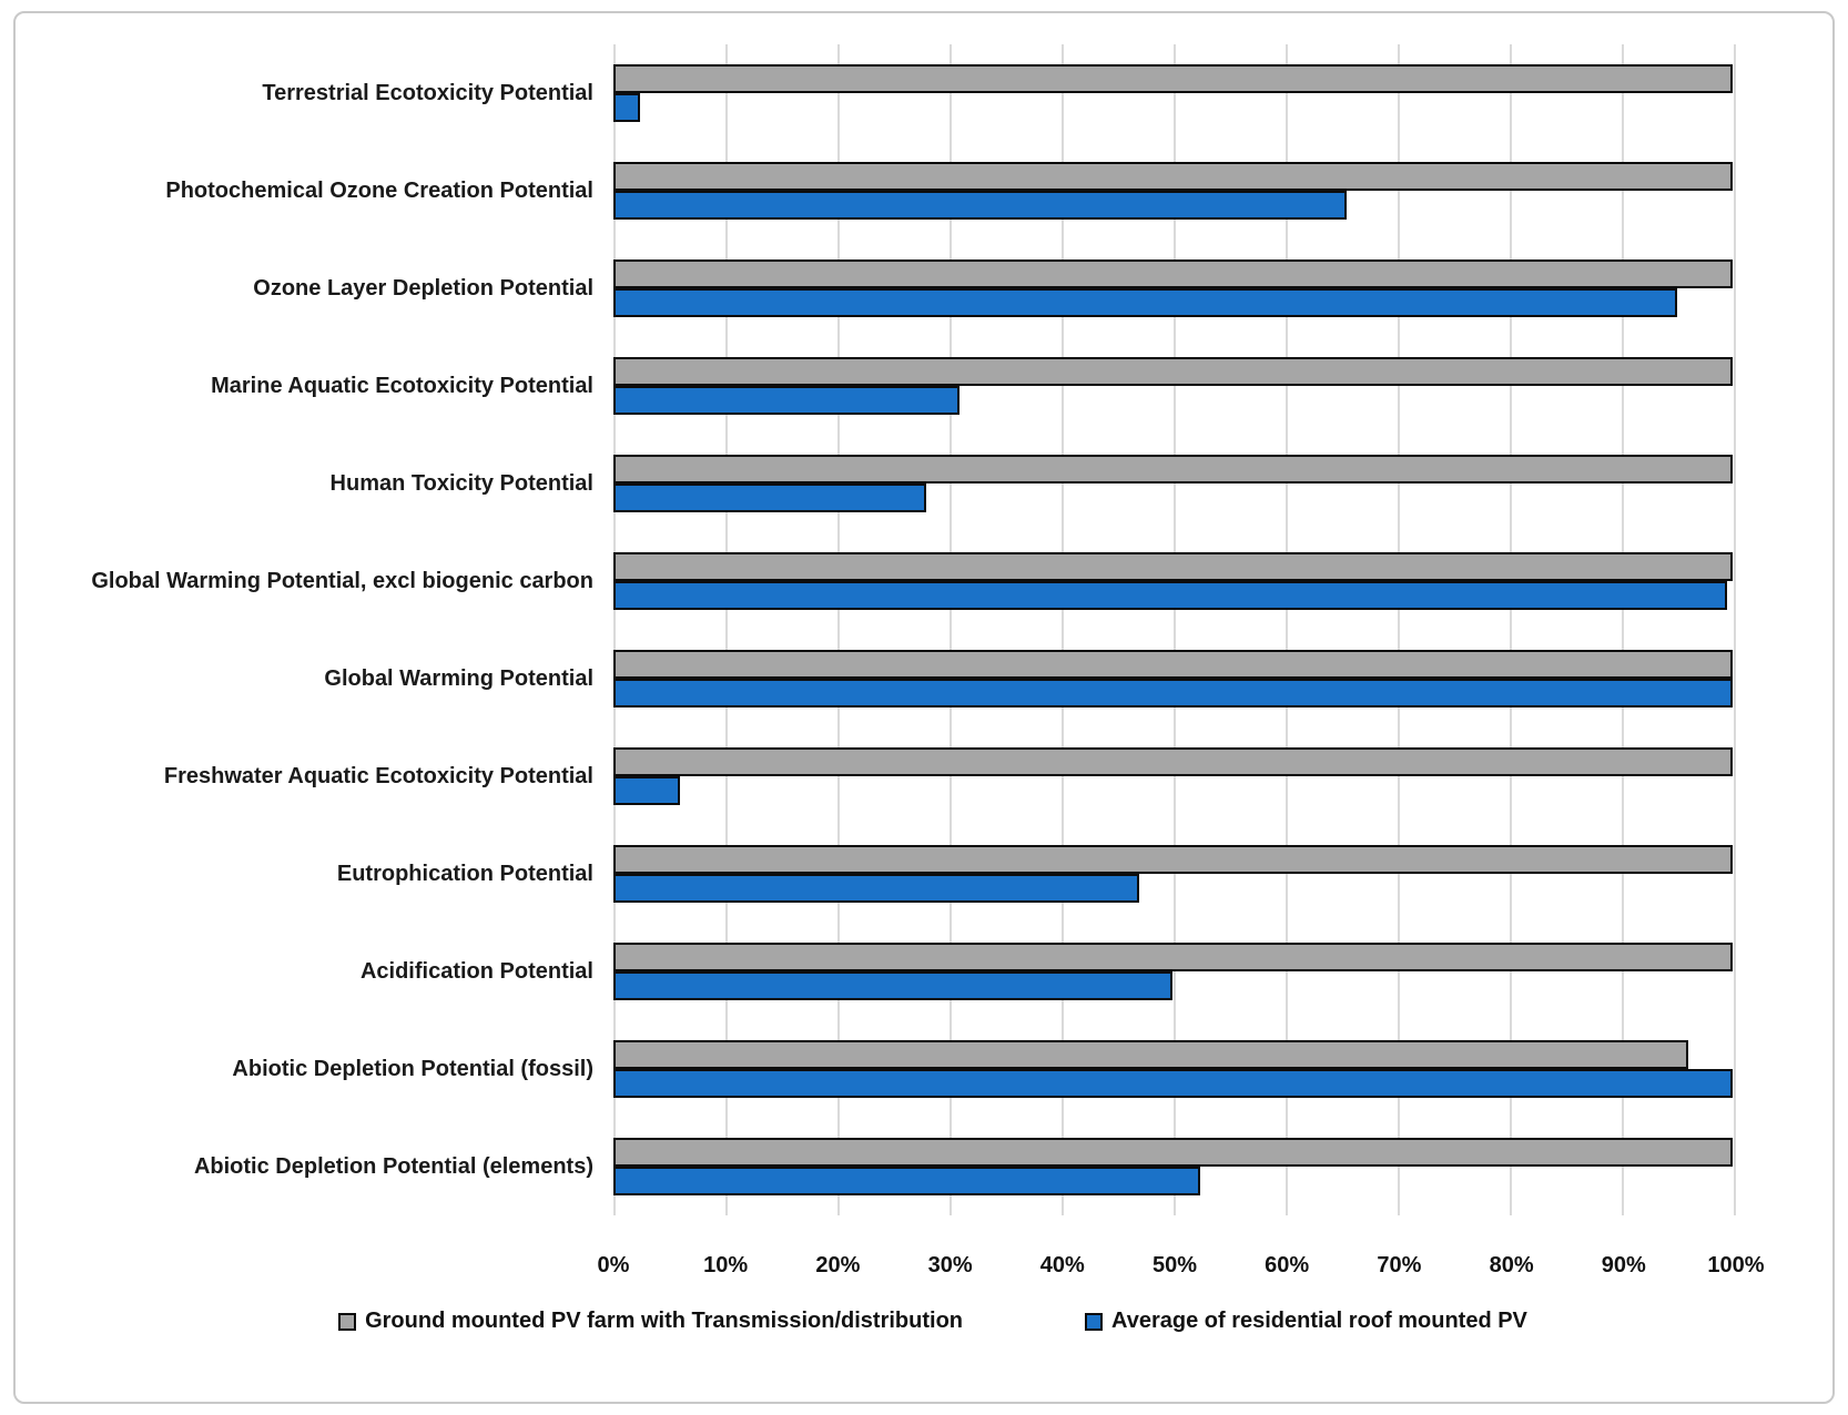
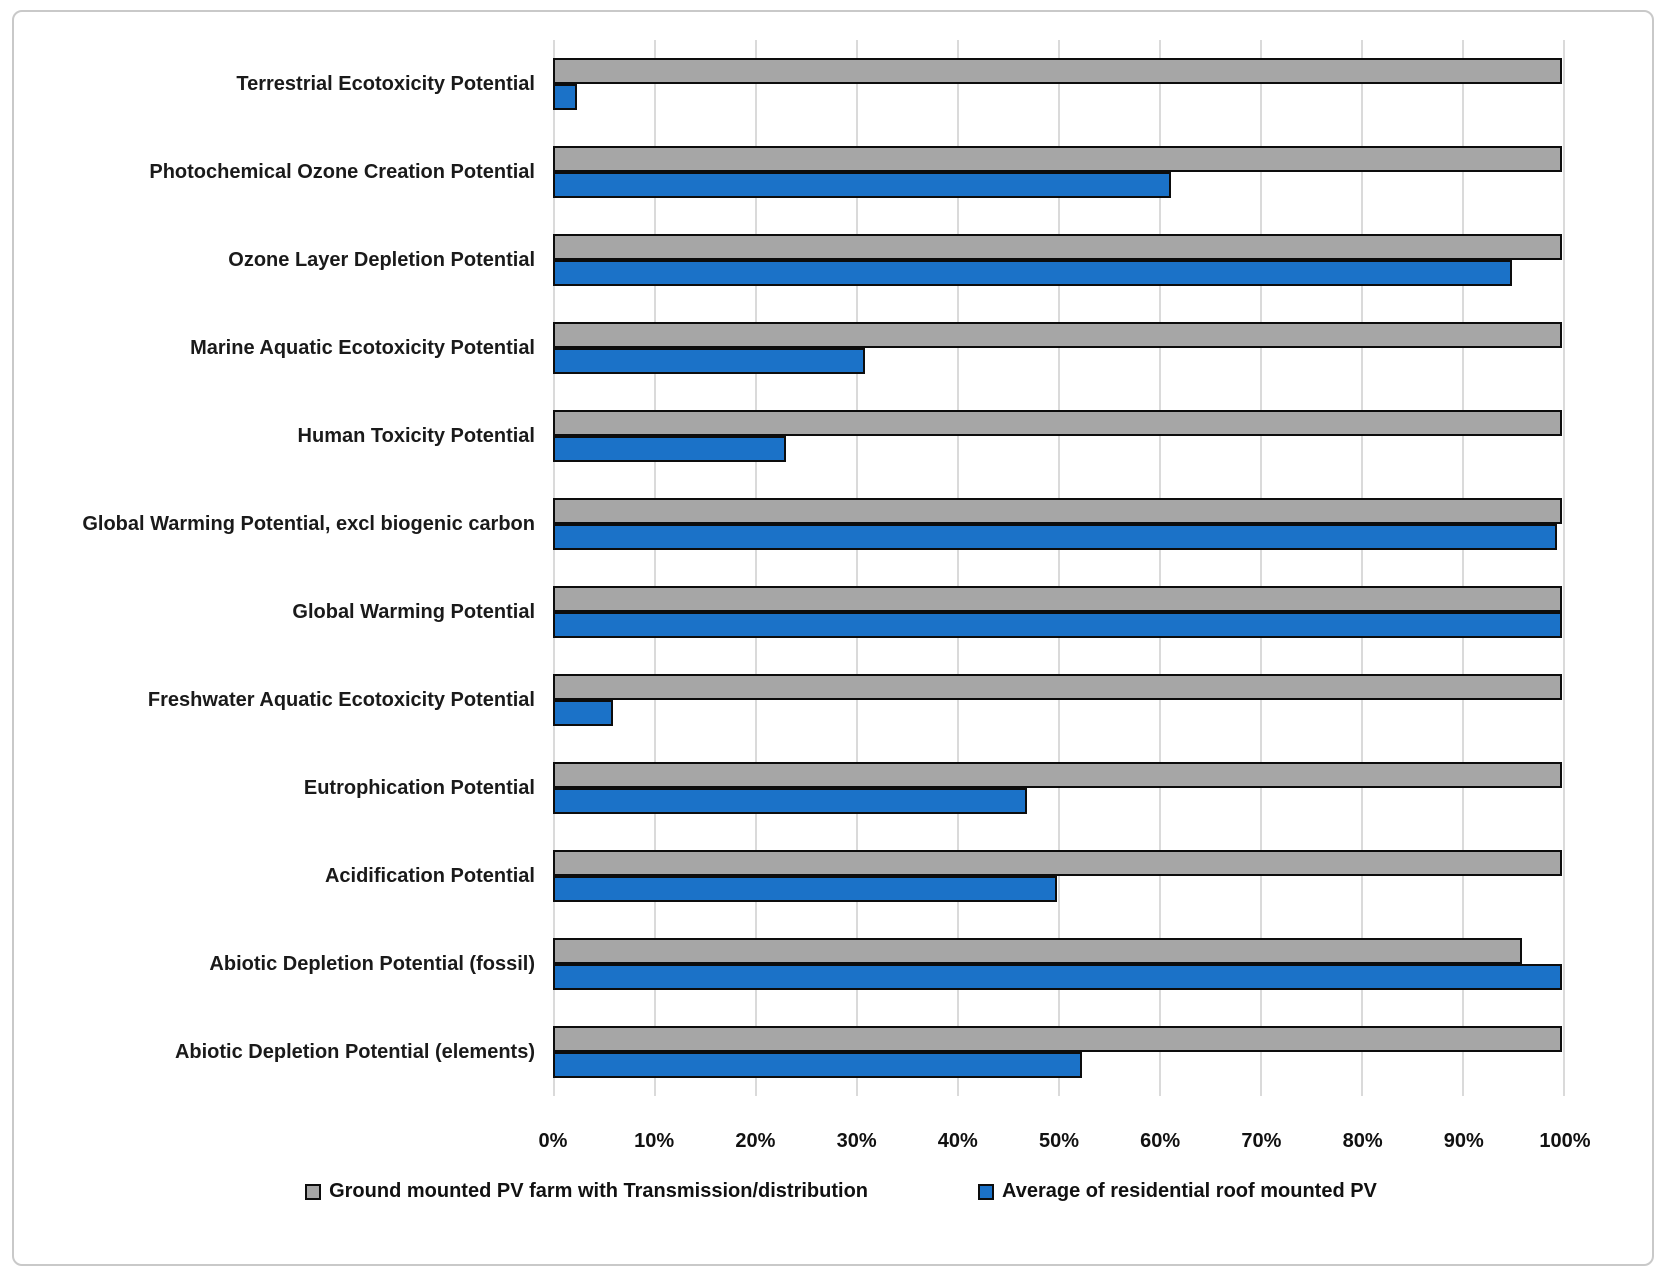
Average of residential roof mounted PV/Photochemical Ozone Creation Potential: 65.5% -> 61.3%
Average of residential roof mounted PV/Human Toxicity Potential: 28.0% -> 23.2%
